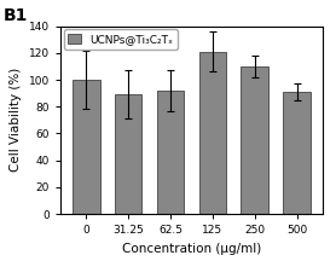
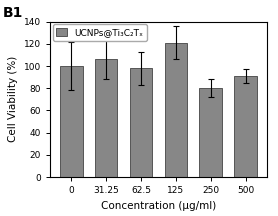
31.25: 89 -> 106
62.5: 92 -> 98
250: 110 -> 80
